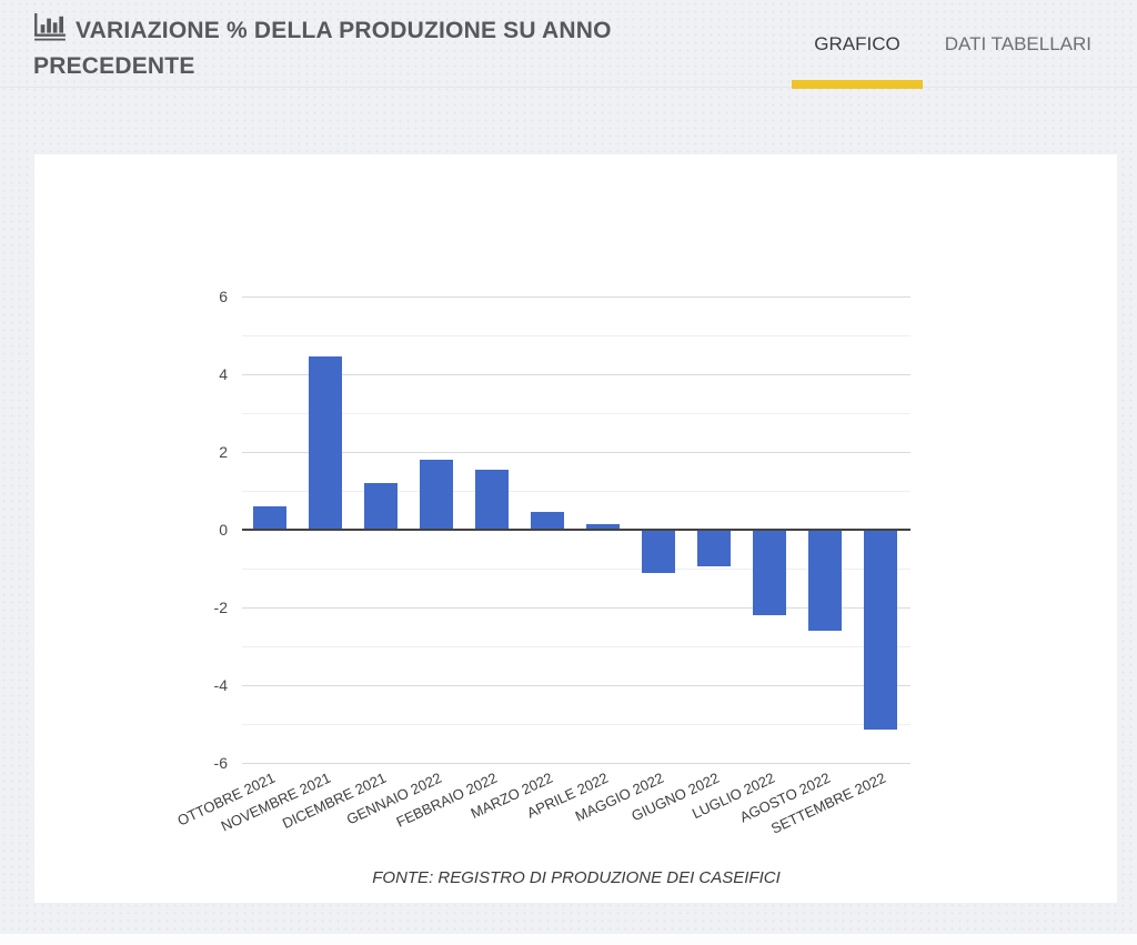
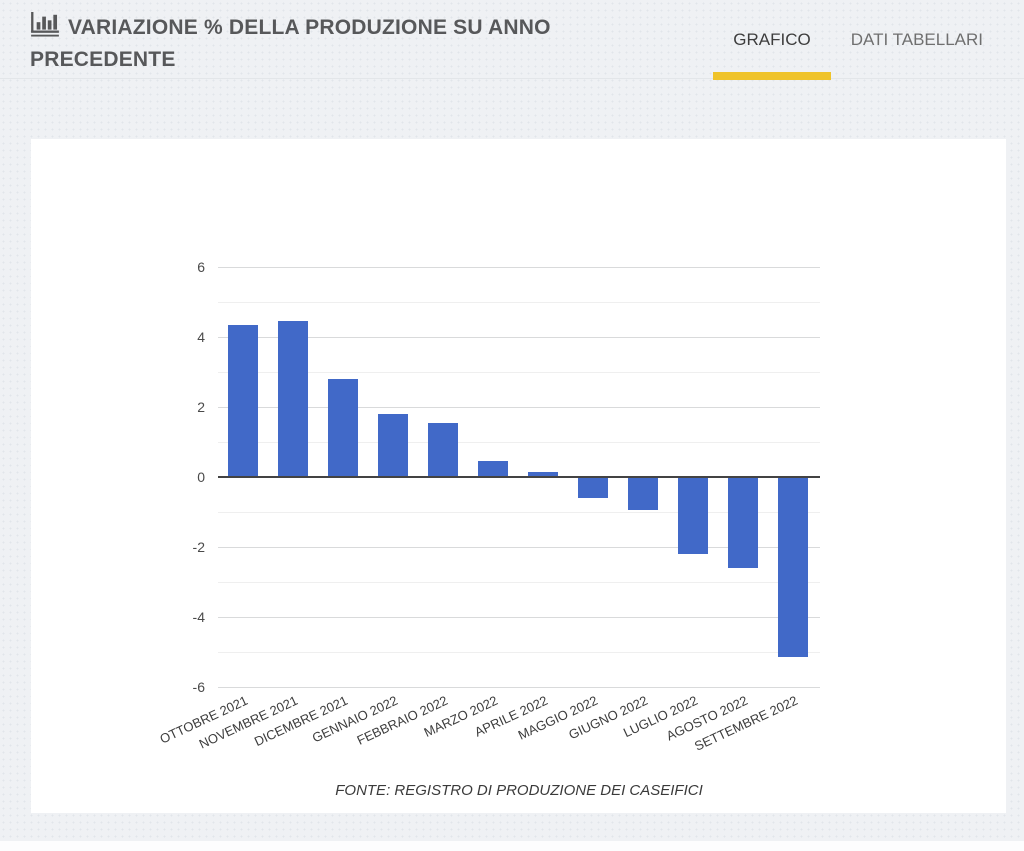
OTTOBRE 2021: 0.6 -> 4.3
DICEMBRE 2021: 1.2 -> 2.8
MAGGIO 2022: -1.1 -> -0.6
